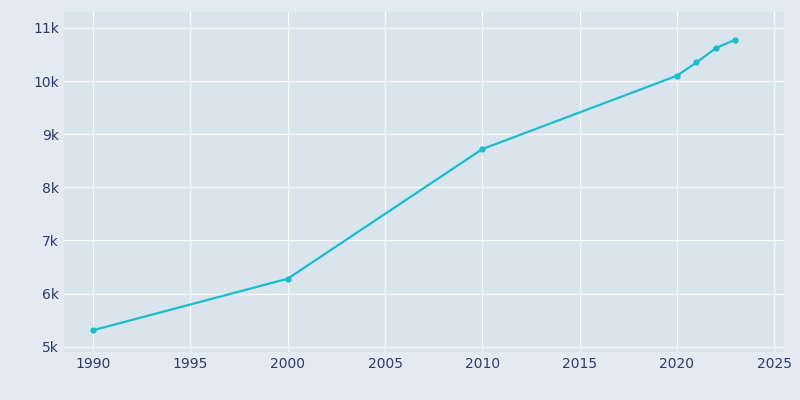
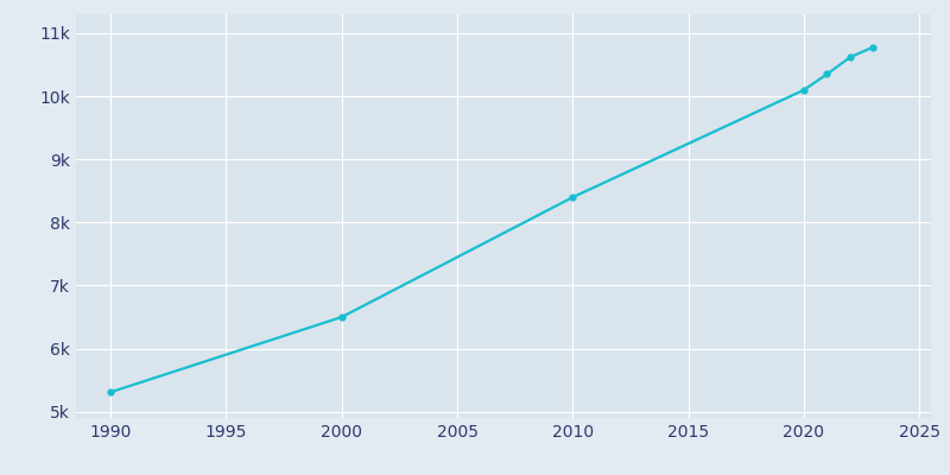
2000: 6.28k -> 6.50k
2010: 8.72k -> 8.40k
